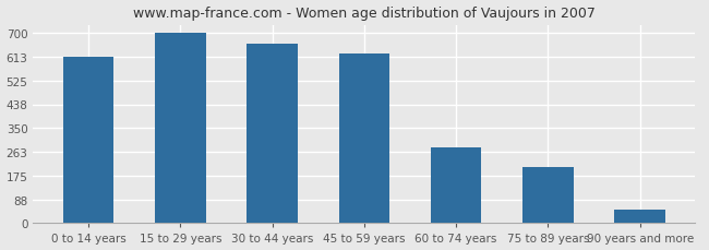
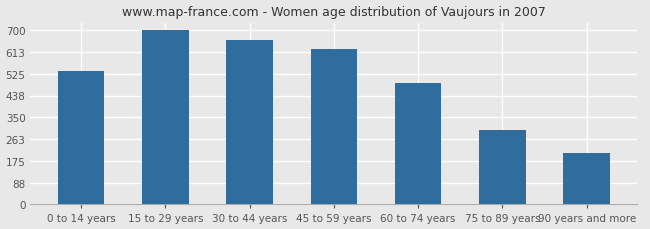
0 to 14 years: 613 -> 535
60 to 74 years: 280 -> 490
75 to 89 years: 205 -> 300
90 years and more: 50 -> 205
